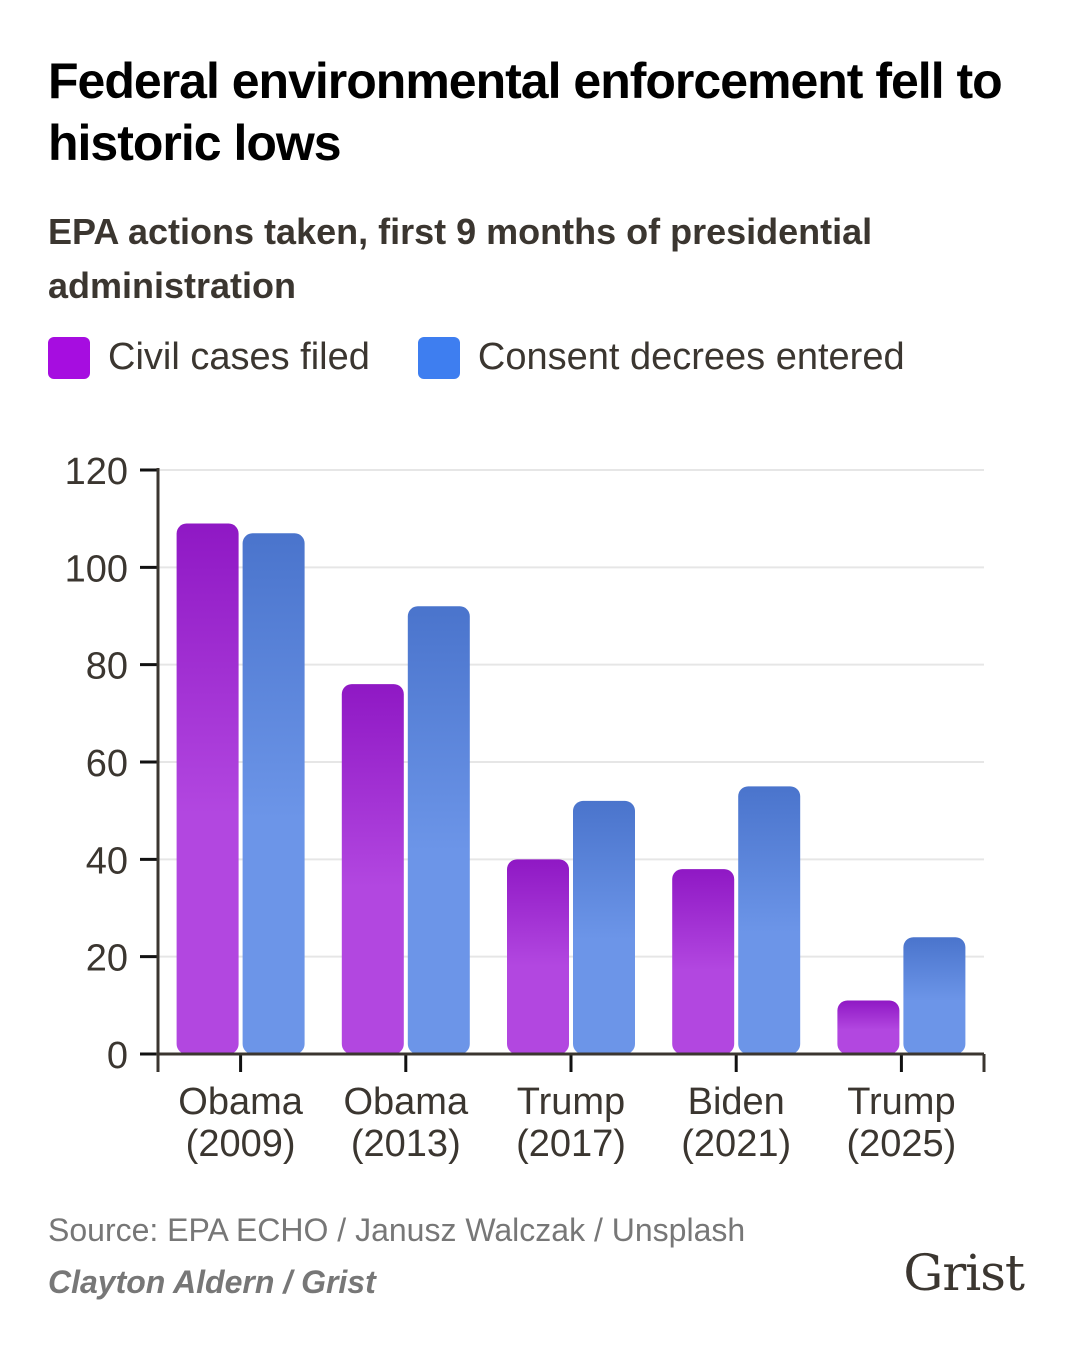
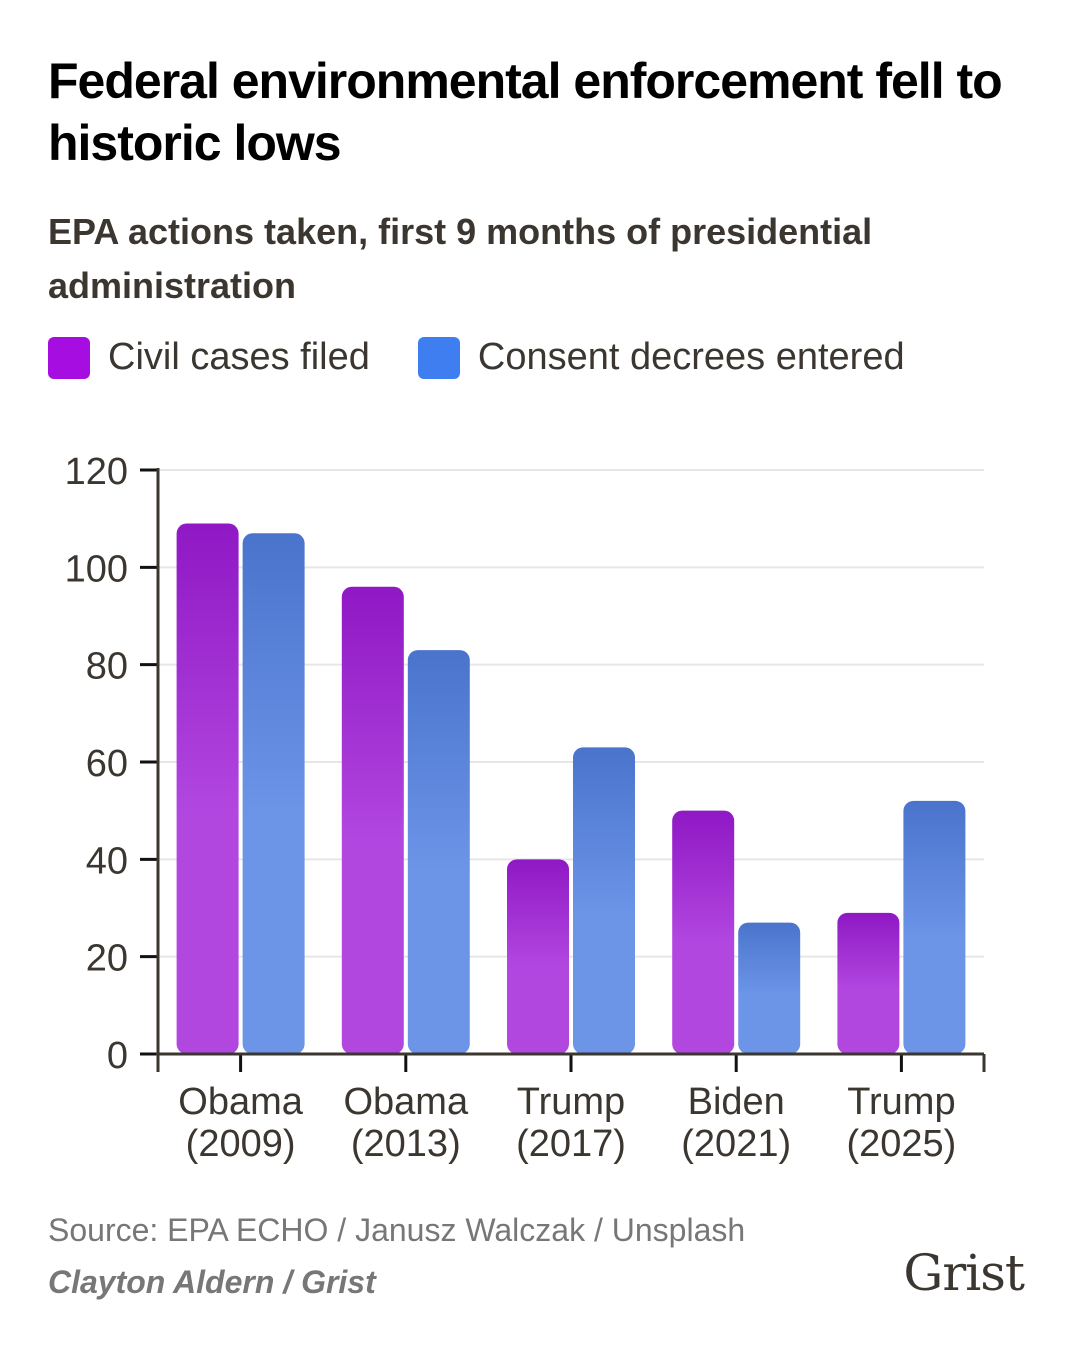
Civil cases filed/Obama (2013): 76 -> 96
Consent decrees entered/Obama (2013): 92 -> 83
Consent decrees entered/Trump (2017): 52 -> 63
Civil cases filed/Biden (2021): 38 -> 50
Consent decrees entered/Biden (2021): 55 -> 27
Civil cases filed/Trump (2025): 11 -> 29
Consent decrees entered/Trump (2025): 24 -> 52
